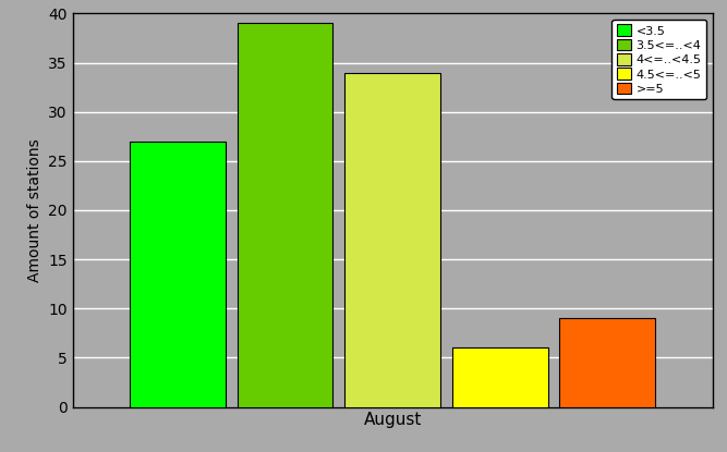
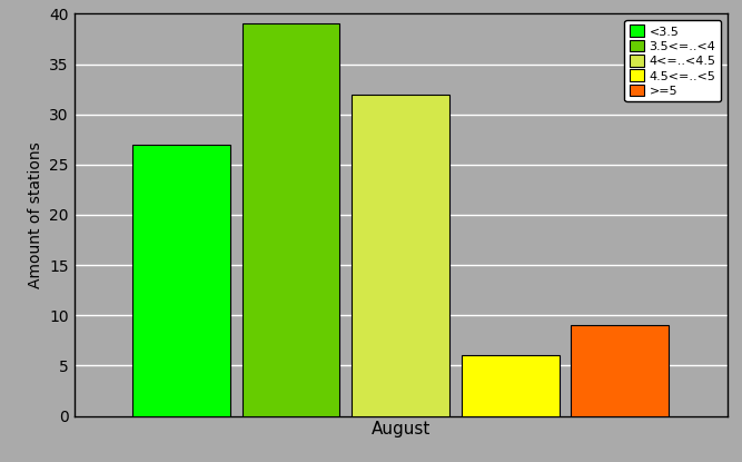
August: 34 -> 32
